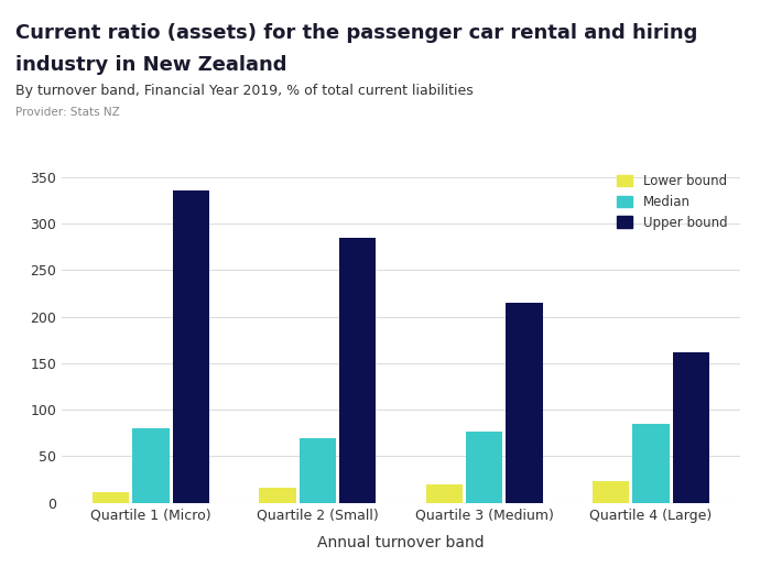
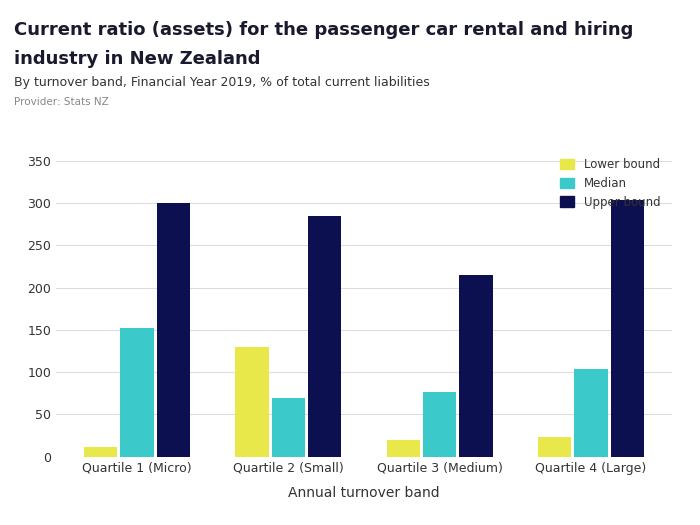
Median/Quartile 1 (Micro): 80 -> 152
Upper bound/Quartile 1 (Micro): 335 -> 300
Lower bound/Quartile 2 (Small): 16 -> 130
Median/Quartile 4 (Large): 85 -> 104
Upper bound/Quartile 4 (Large): 162 -> 304
